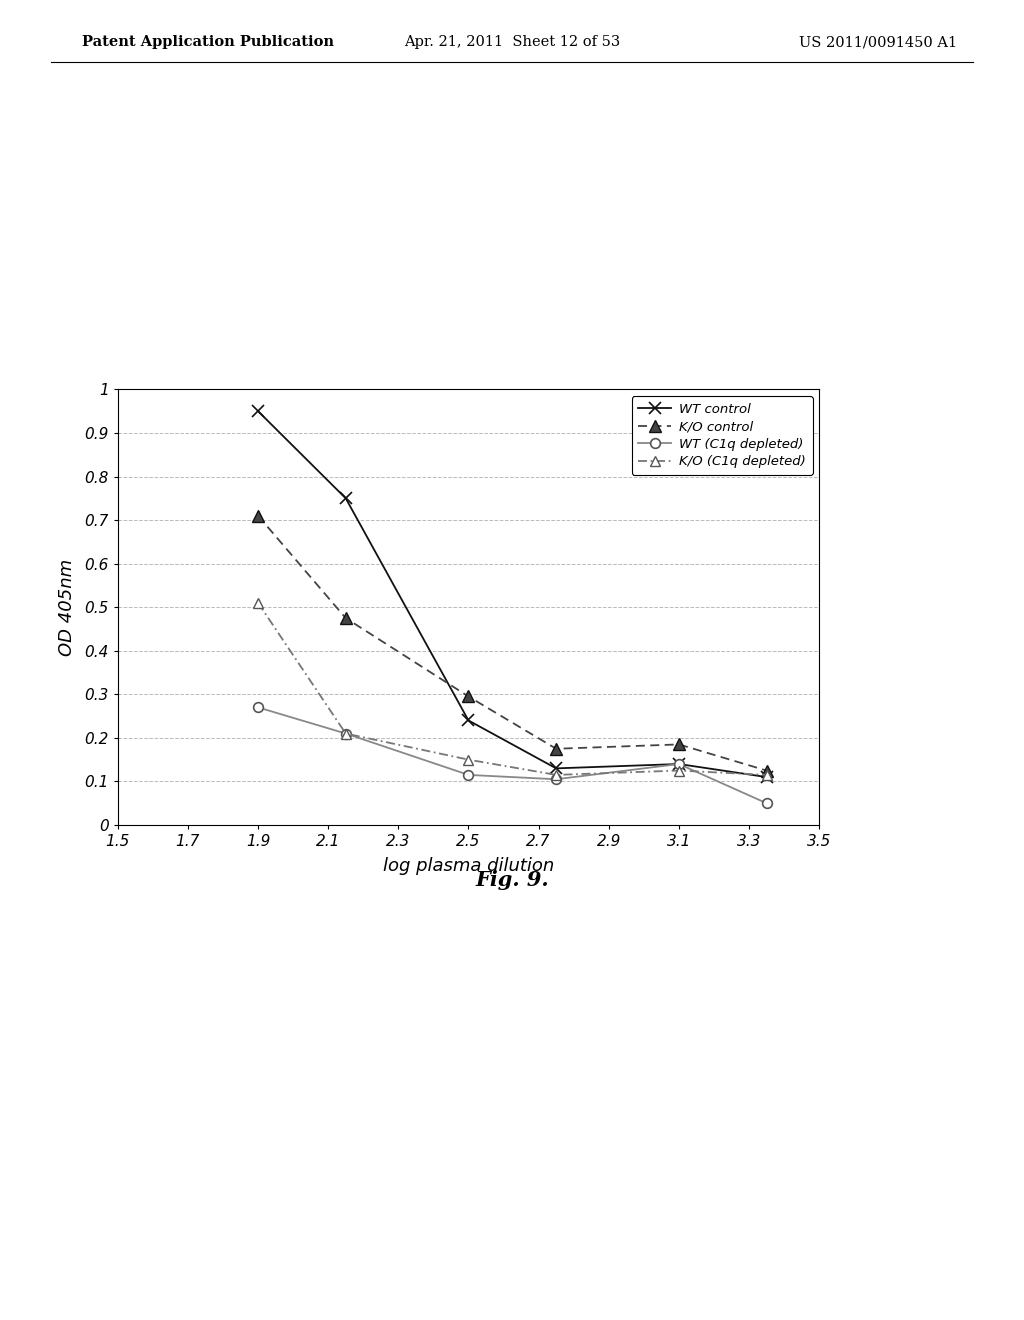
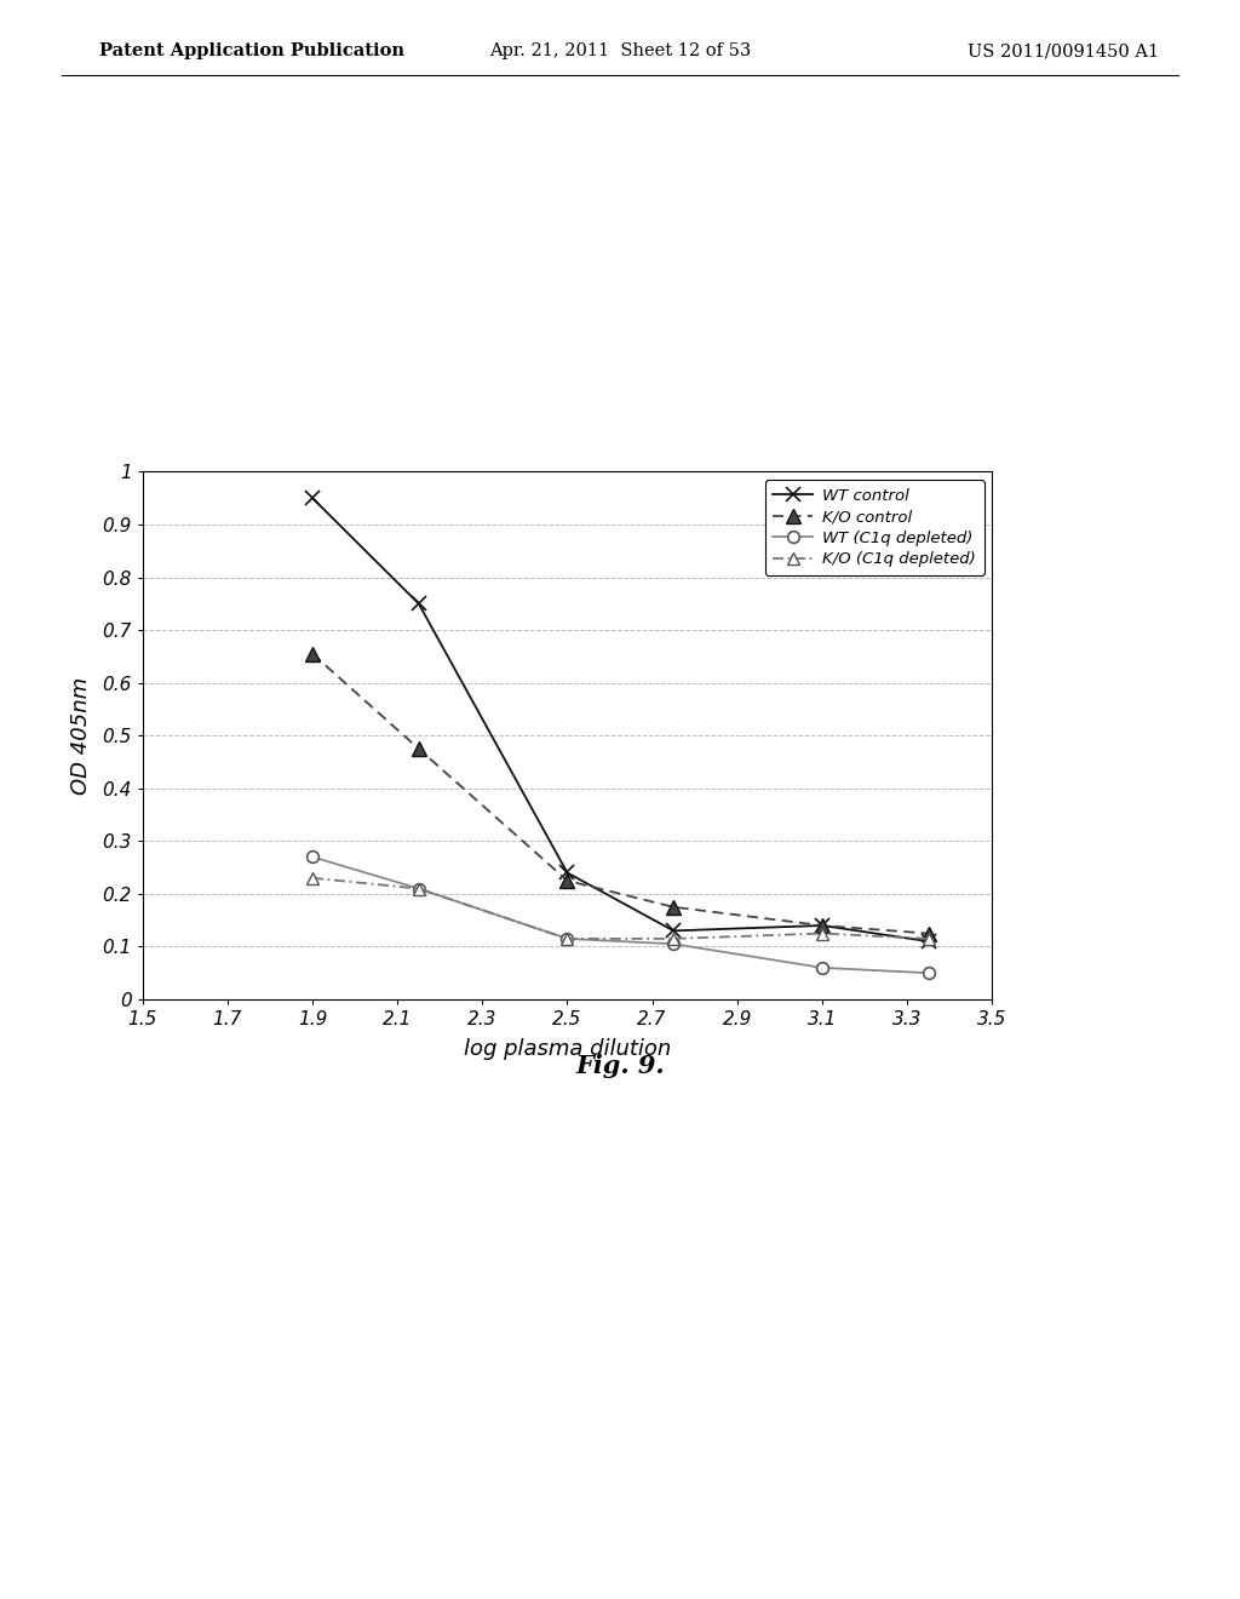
K/O control/1.9: 0.710 -> 0.655
K/O (C1q depleted)/1.9: 0.510 -> 0.230
K/O control/2.5: 0.295 -> 0.225
K/O (C1q depleted)/2.5: 0.150 -> 0.115
K/O control/3.1: 0.185 -> 0.140
WT (C1q depleted)/3.1: 0.140 -> 0.060
